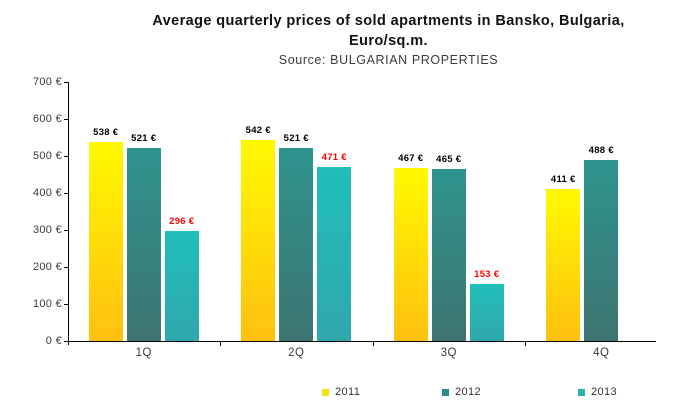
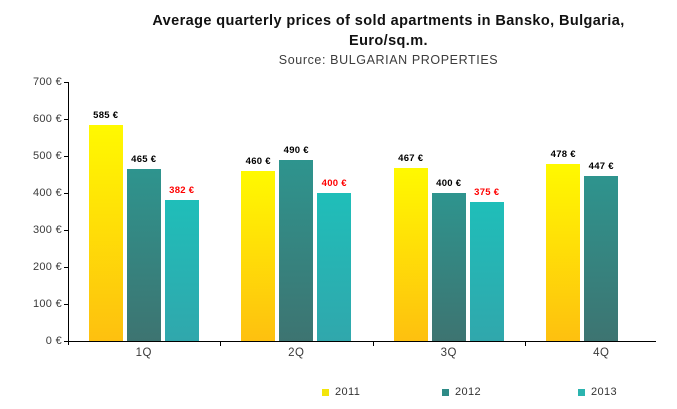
2011/1Q: 538 -> 585
2012/1Q: 521 -> 465
2013/1Q: 296 -> 382
2011/2Q: 542 -> 460
2012/2Q: 521 -> 490
2013/2Q: 471 -> 400
2012/3Q: 465 -> 400
2013/3Q: 153 -> 375
2011/4Q: 411 -> 478
2012/4Q: 488 -> 447
